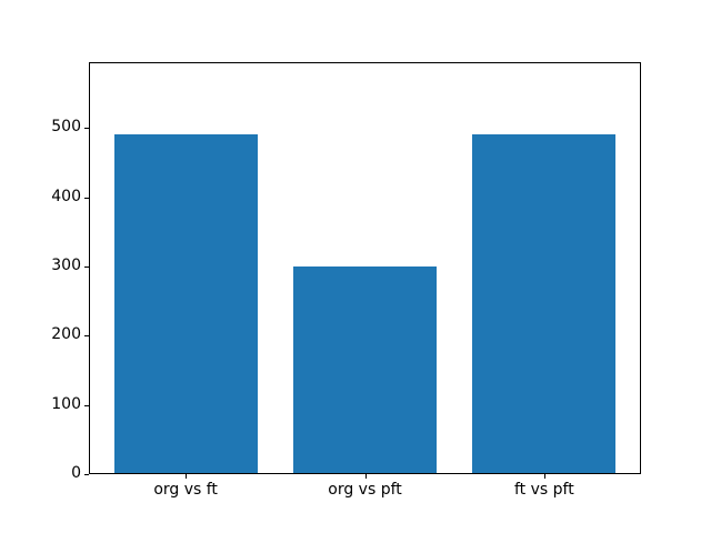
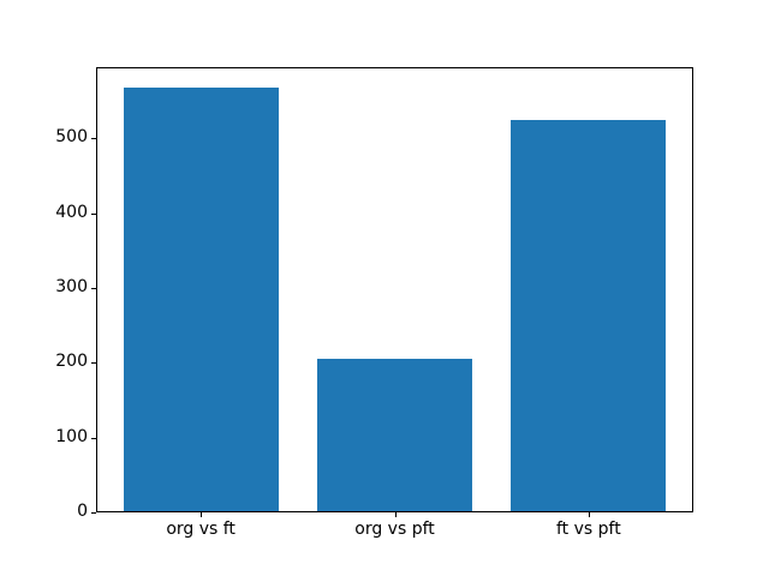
org vs ft: 490 -> 570
org vs pft: 300 -> 210
ft vs pft: 490 -> 520
